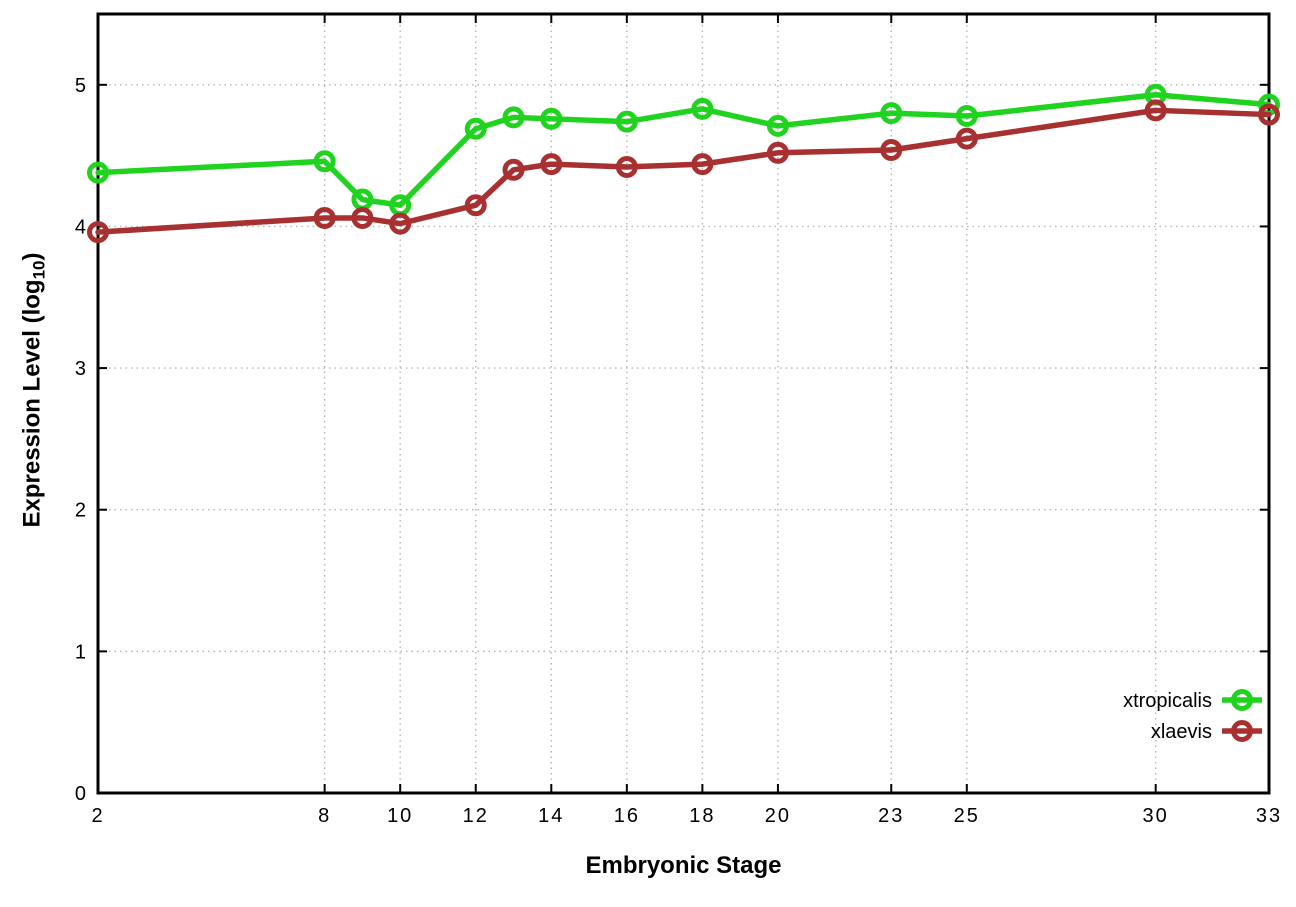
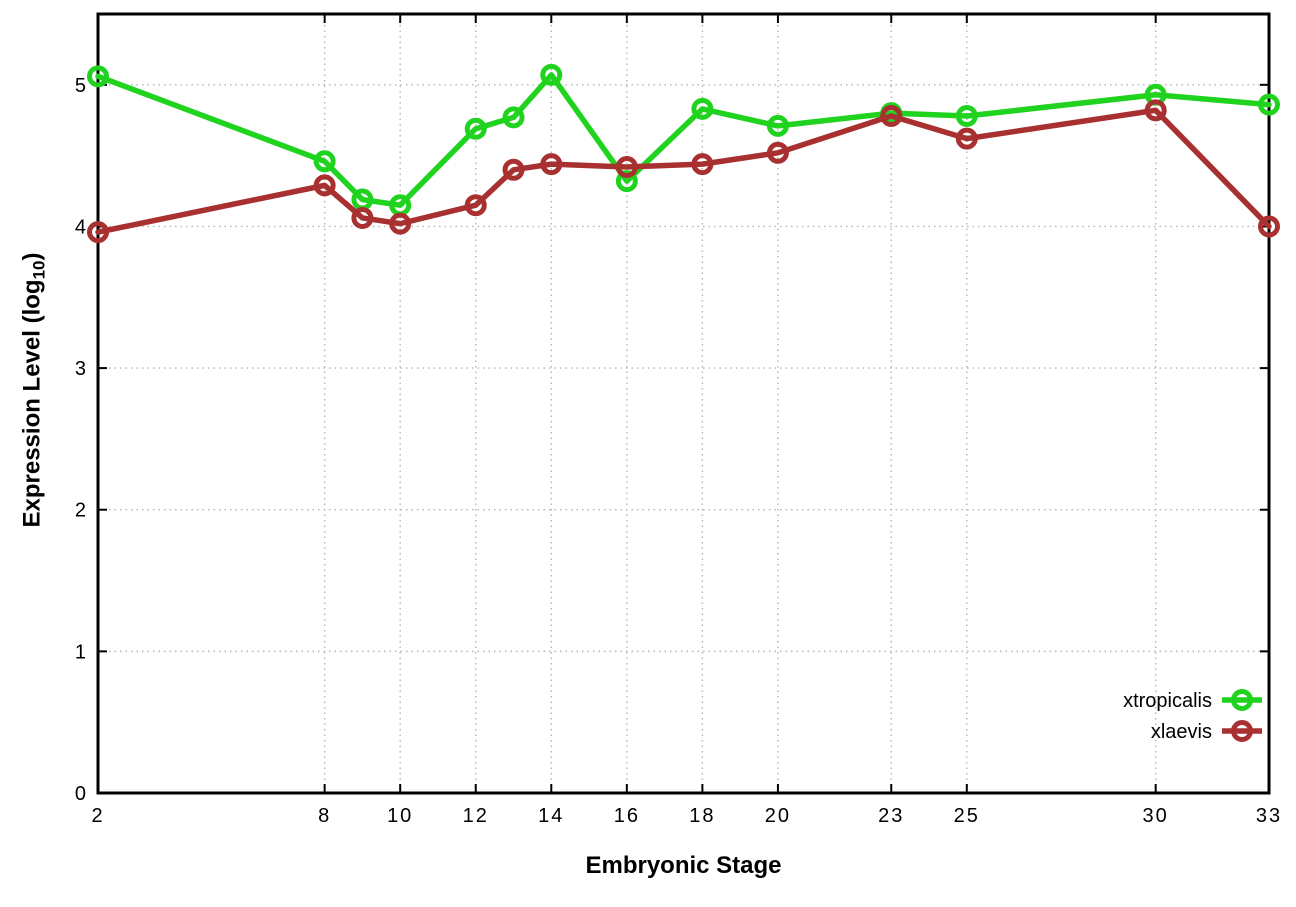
xtropicalis/2: 4.38 -> 5.06
xlaevis/8: 4.06 -> 4.29
xtropicalis/14: 4.76 -> 5.07
xtropicalis/16: 4.74 -> 4.32
xlaevis/23: 4.54 -> 4.78
xlaevis/33: 4.79 -> 4.00
